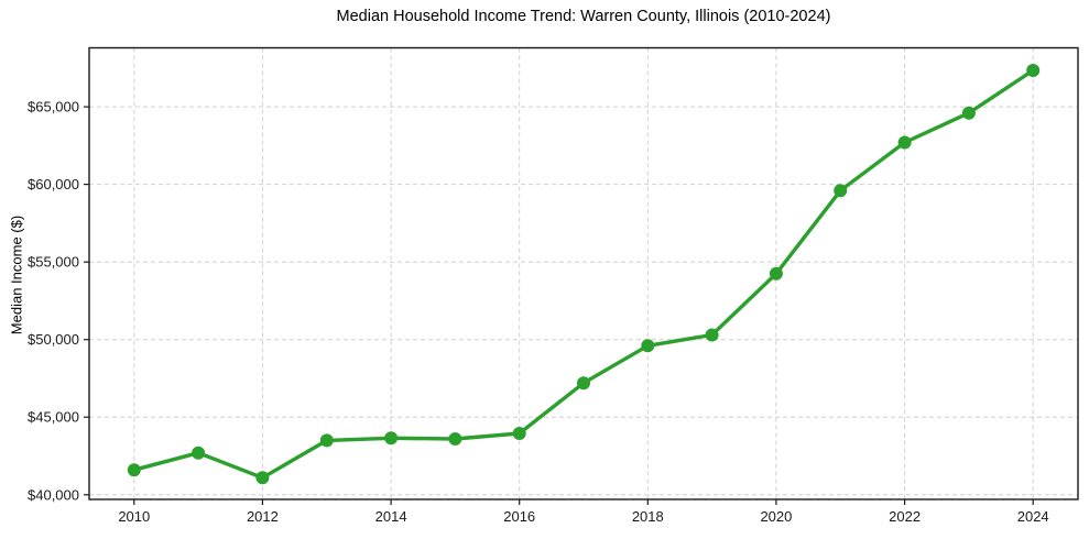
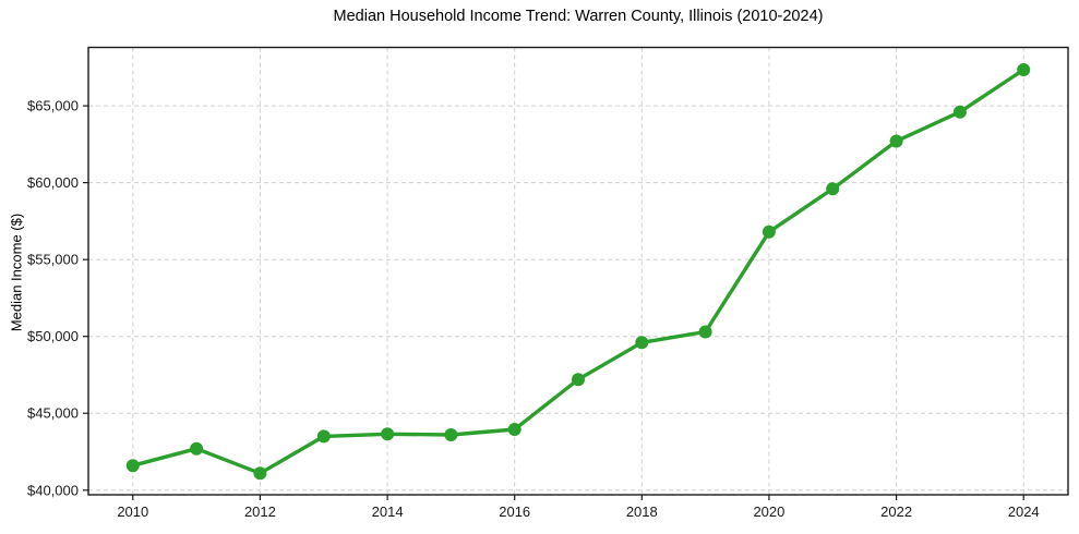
2020: $54200 -> $56800
